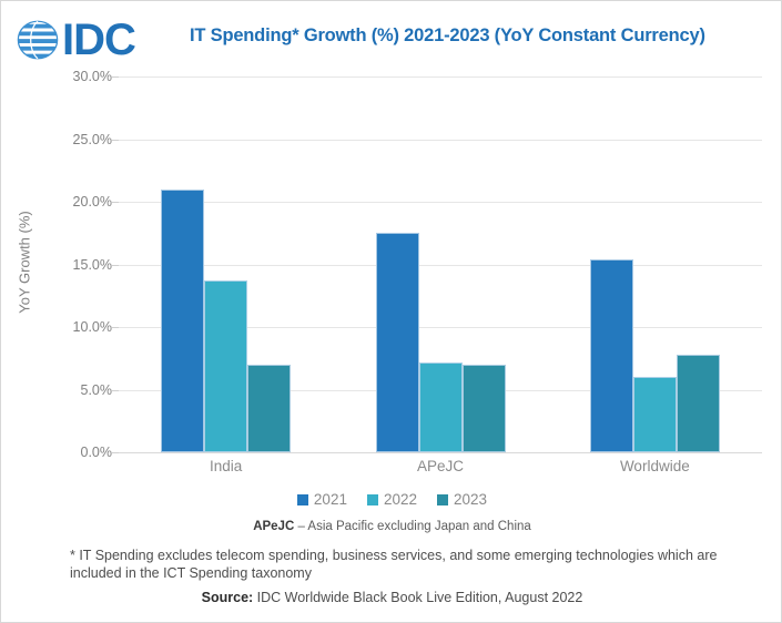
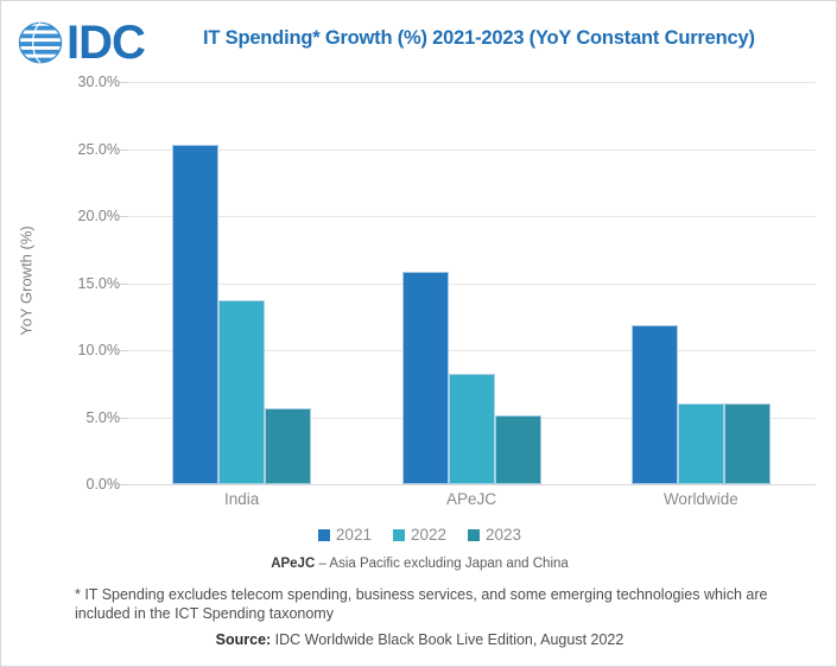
2021/India: 21.0% -> 25.3%
2023/India: 7.0% -> 5.7%
2021/APeJC: 17.5% -> 15.8%
2022/APeJC: 7.2% -> 8.2%
2023/APeJC: 7.0% -> 5.1%
2021/Worldwide: 15.4% -> 11.9%
2023/Worldwide: 7.8% -> 6.0%
